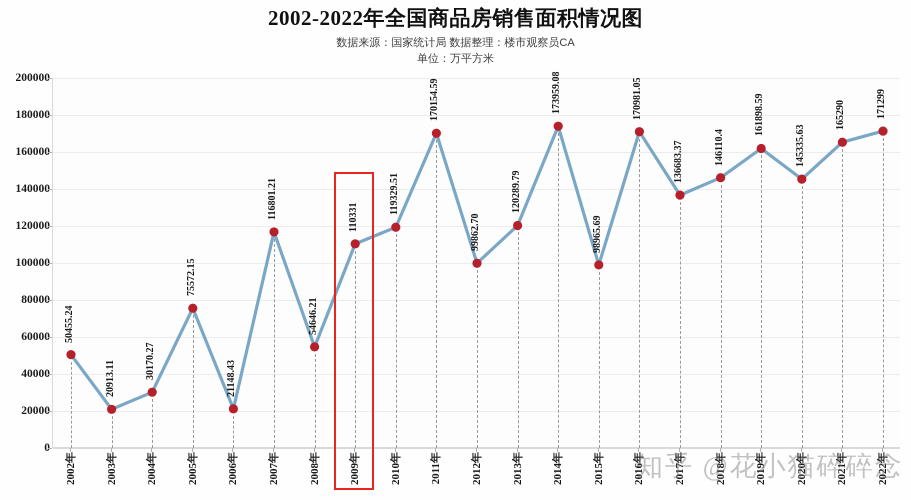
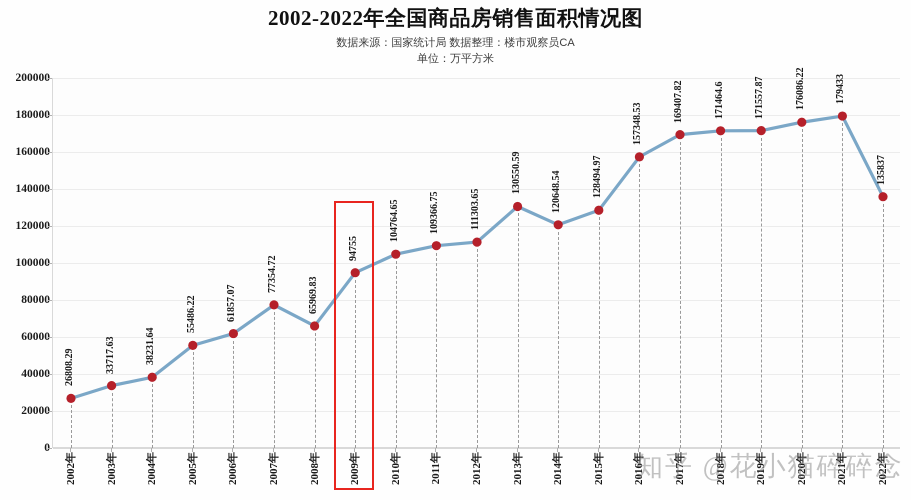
2002年: 50455.24 -> 26808.29
2003年: 20913.11 -> 33717.63
2004年: 30170.27 -> 38231.64
2005年: 75572.15 -> 55486.22
2006年: 21148.43 -> 61857.07
2007年: 116801.21 -> 77354.72
2008年: 54646.21 -> 65969.83
2009年: 110331 -> 94755
2010年: 119329.51 -> 104764.65
2011年: 170154.59 -> 109366.75
2012年: 99862.70 -> 111303.65
2013年: 120289.79 -> 130550.59
2014年: 173959.08 -> 120648.54
2015年: 98965.69 -> 128494.97
2016年: 170981.05 -> 157348.53
2017年: 136683.37 -> 169407.82
2018年: 146110.4 -> 171464.6
2019年: 161898.59 -> 171557.87
2020年: 145335.63 -> 176086.22
2021年: 165290 -> 179433
2022年: 171299 -> 135837
